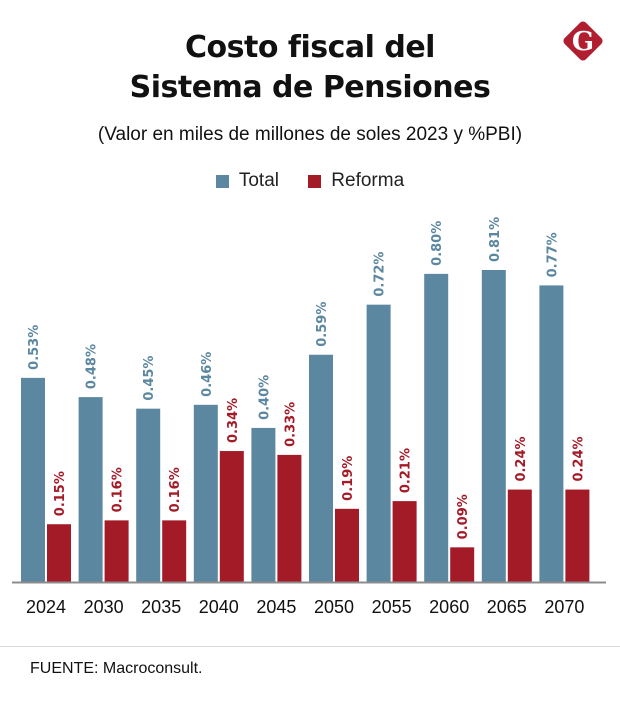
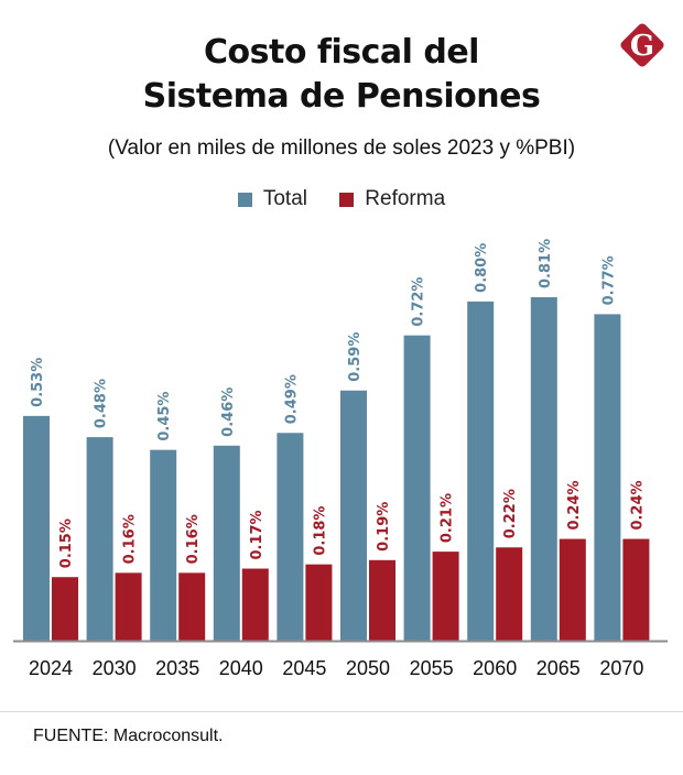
Reforma/2040: 0.34% -> 0.17%
Total/2045: 0.40% -> 0.49%
Reforma/2045: 0.33% -> 0.18%
Reforma/2060: 0.09% -> 0.22%
